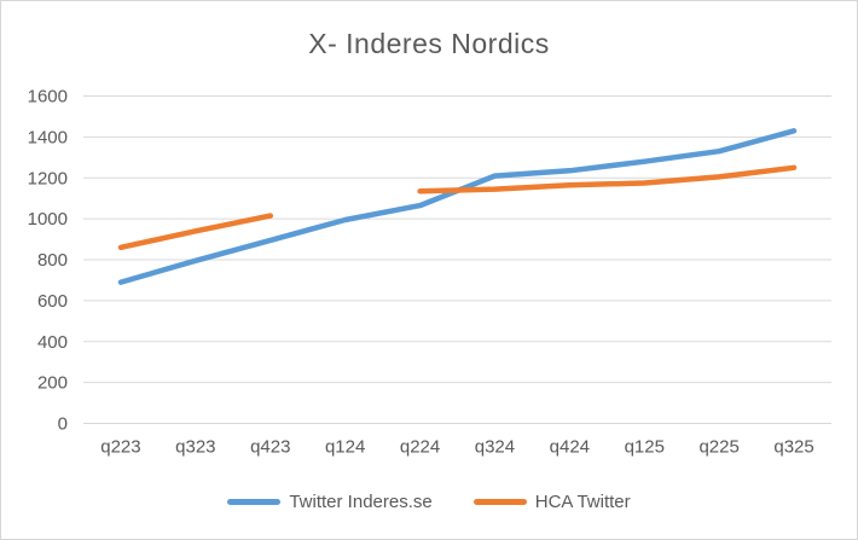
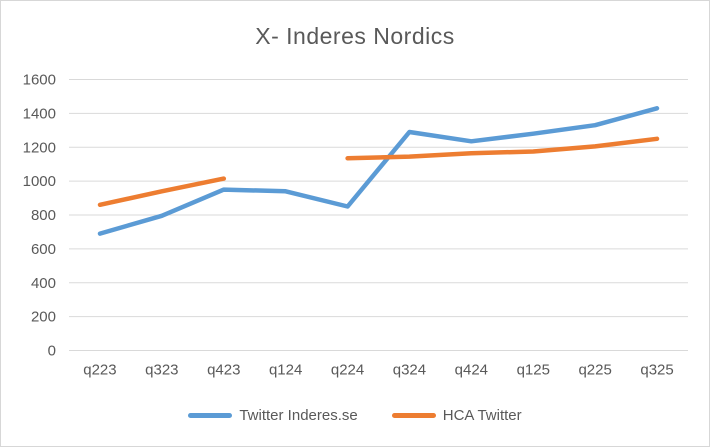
Twitter Inderes.se/q423: 900 -> 950
Twitter Inderes.se/q124: 1000 -> 940
Twitter Inderes.se/q224: 1060 -> 850
Twitter Inderes.se/q324: 1210 -> 1290
